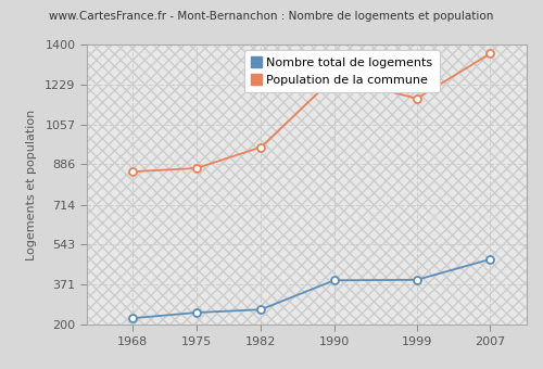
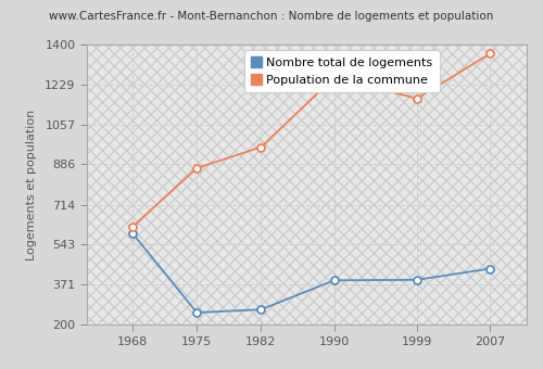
Nombre total de logements/1968: 228 -> 590
Population de la commune/1968: 855 -> 620
Nombre total de logements/2007: 480 -> 440
